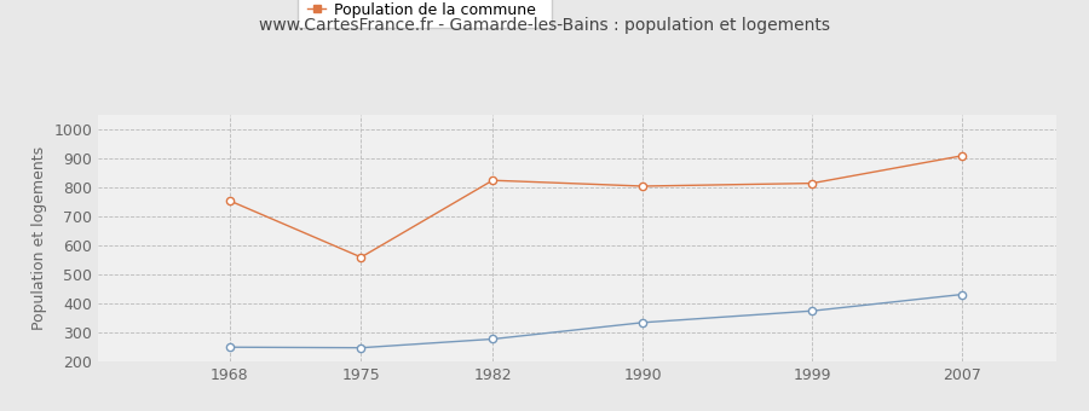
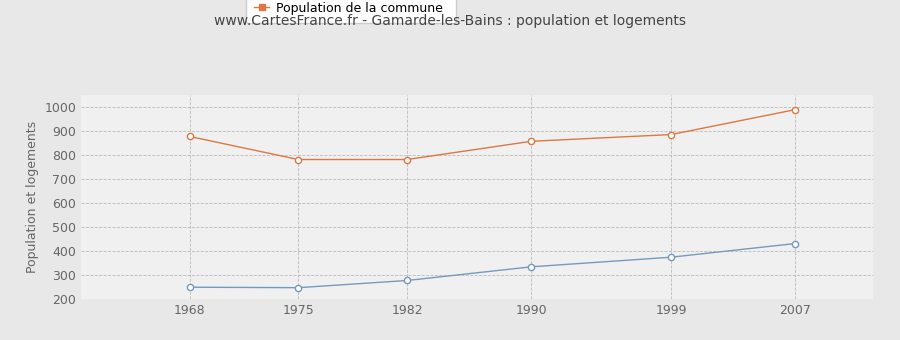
Population de la commune/1968: 755 -> 878
Population de la commune/1975: 560 -> 782
Population de la commune/1982: 825 -> 782
Population de la commune/1990: 805 -> 858
Population de la commune/1999: 815 -> 886
Population de la commune/2007: 910 -> 990
